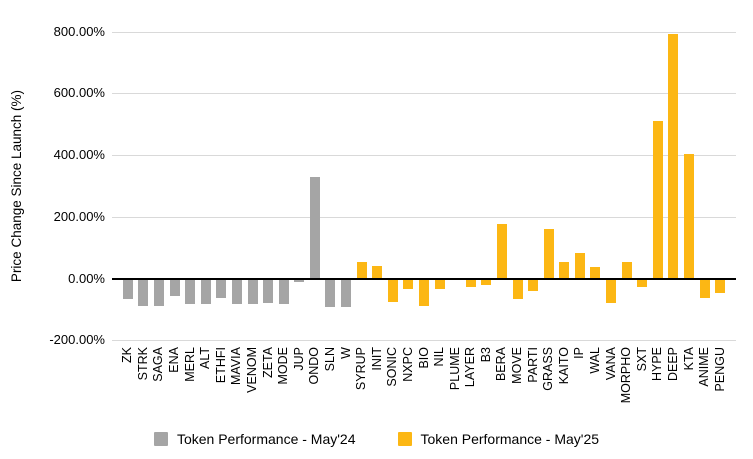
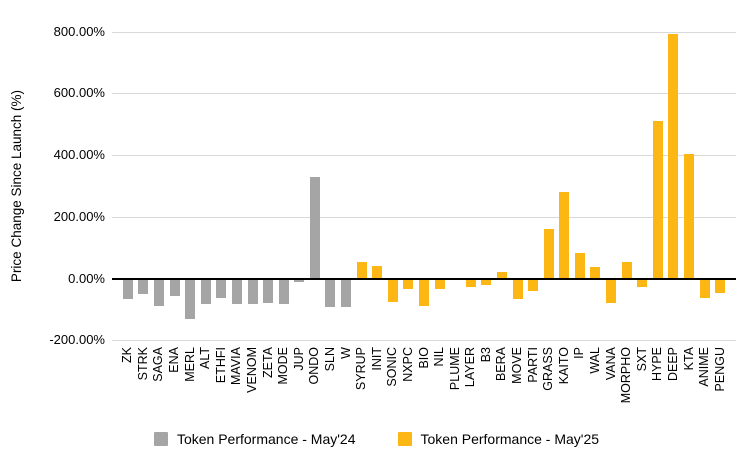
Token Performance - May'24/STRK: -90% -> -50%
Token Performance - May'24/MERL: -80% -> -130%
Token Performance - May'25/BERA: 180% -> 20%
Token Performance - May'25/KAITO: 50% -> 280%
